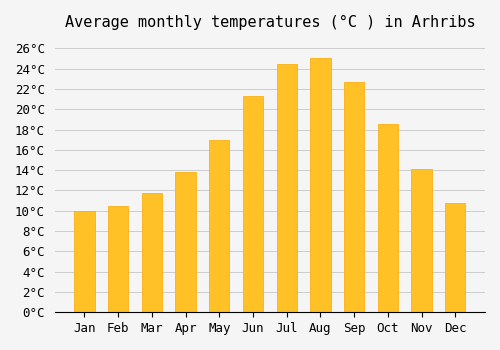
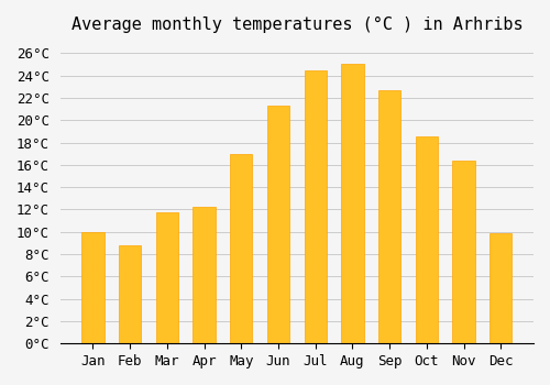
Feb: 10.5°C -> 8.8°C
Apr: 13.8°C -> 12.2°C
Nov: 14.1°C -> 16.4°C
Dec: 10.8°C -> 9.9°C
